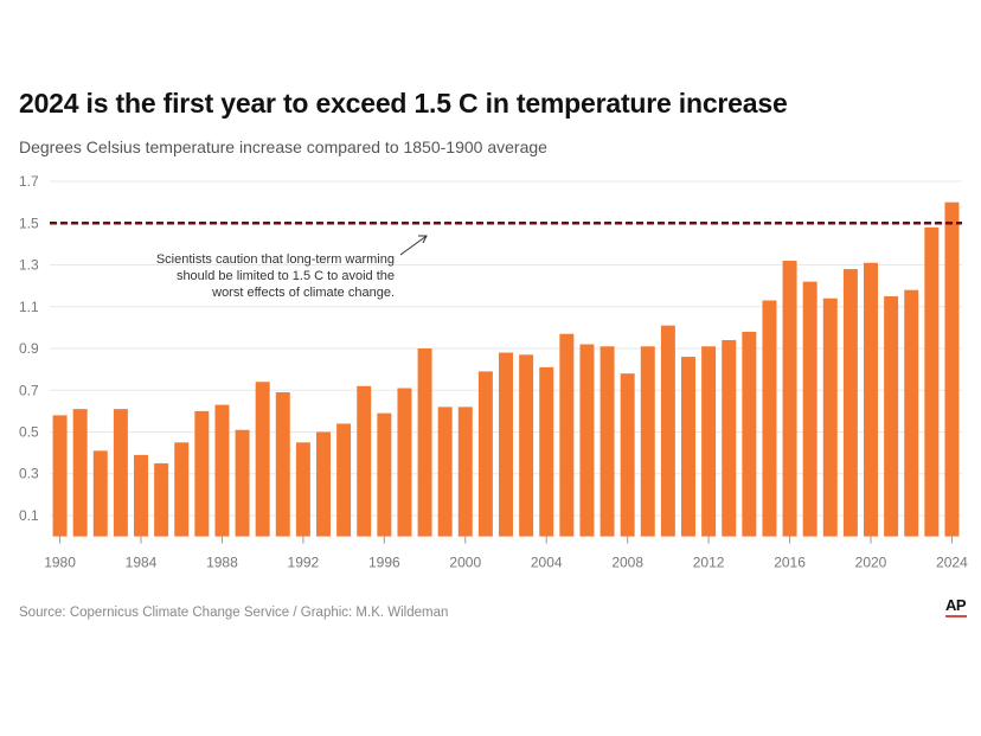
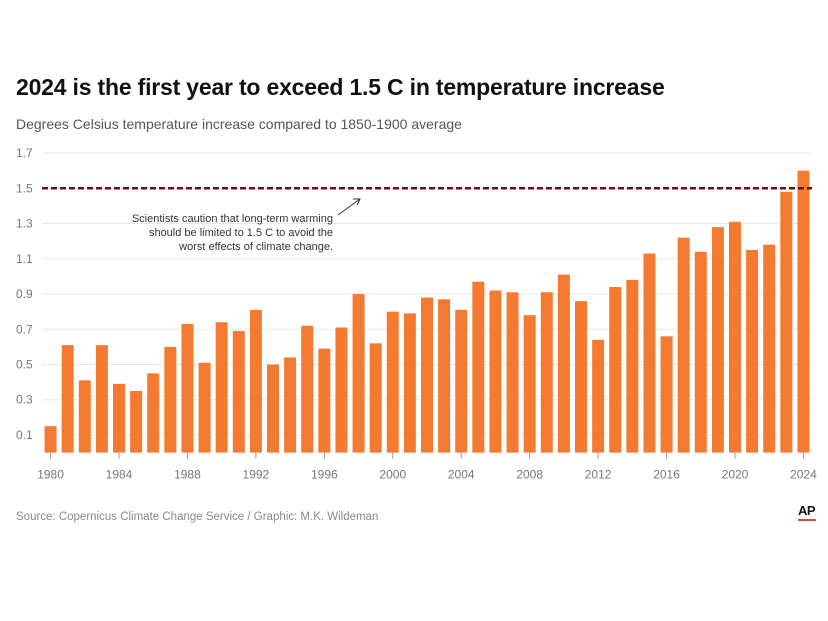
1980: 0.58 -> 0.15
1988: 0.63 -> 0.73
1992: 0.45 -> 0.81
2000: 0.62 -> 0.80
2012: 0.91 -> 0.64
2016: 1.32 -> 0.66
